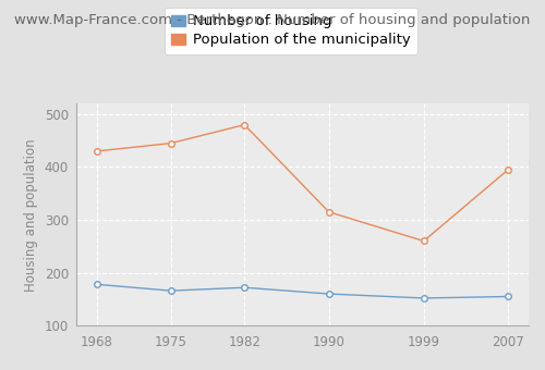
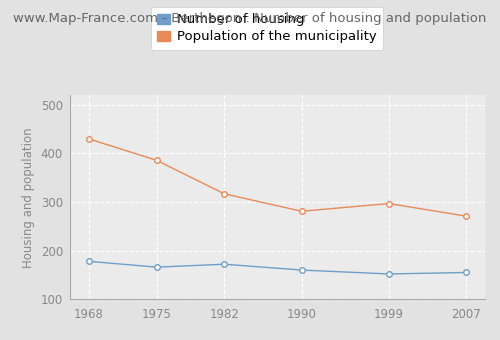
Population of the municipality/1975: 445 -> 386
Population of the municipality/1982: 480 -> 317
Population of the municipality/1990: 315 -> 281
Population of the municipality/1999: 260 -> 297
Population of the municipality/2007: 395 -> 271
